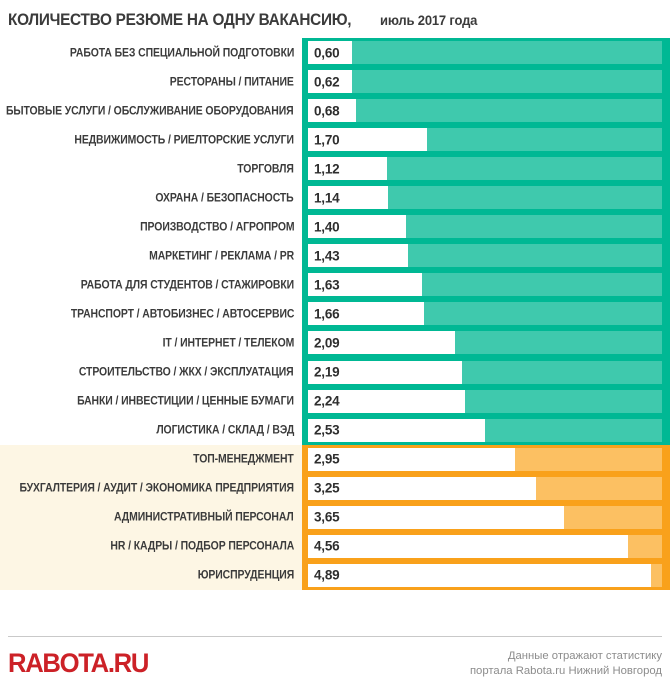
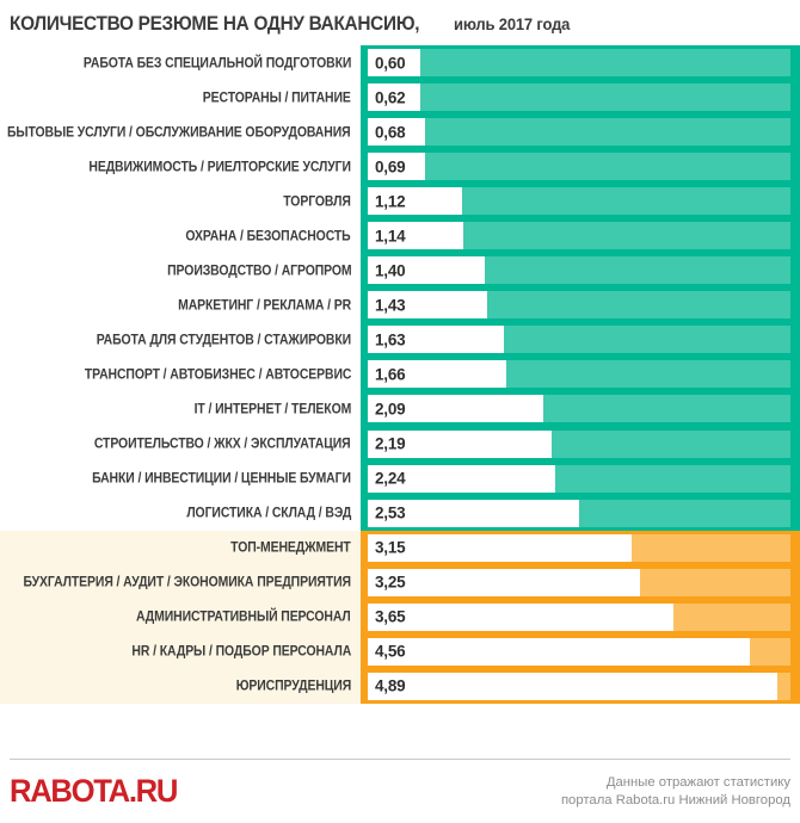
НЕДВИЖИМОСТЬ / РИЕЛТОРСКИЕ УСЛУГИ: 1,70 -> 0,69
ТОП-МЕНЕДЖМЕНТ: 2,95 -> 3,15
